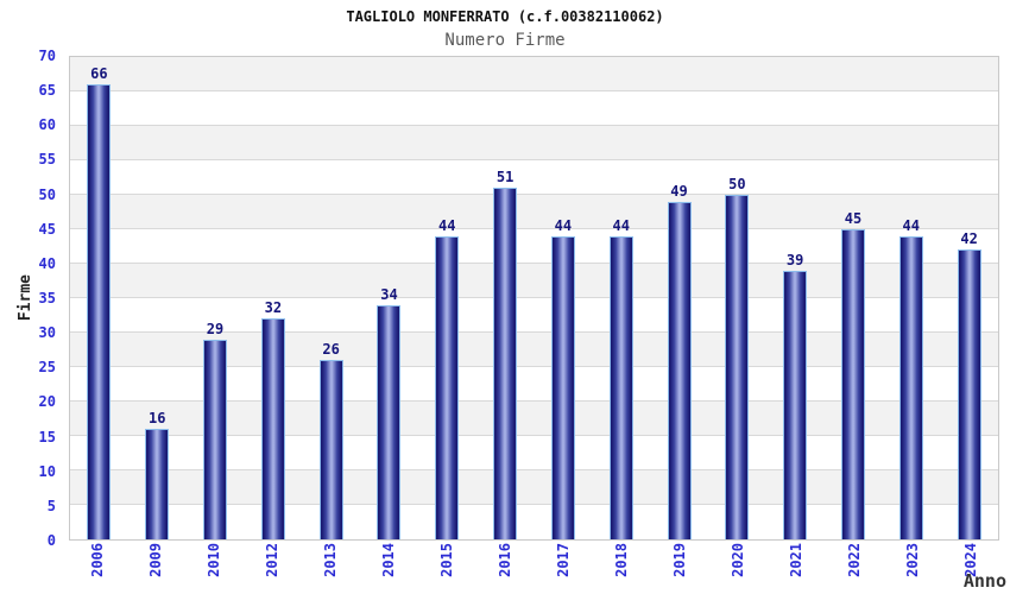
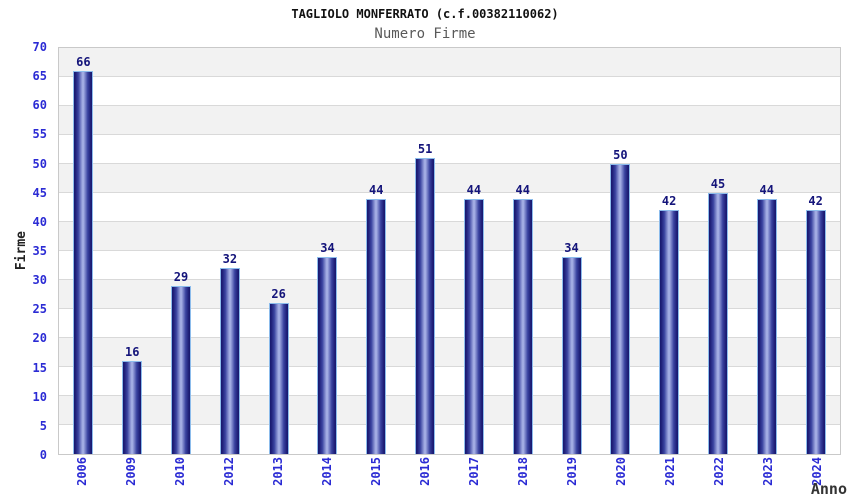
2019: 49 -> 34
2021: 39 -> 42
